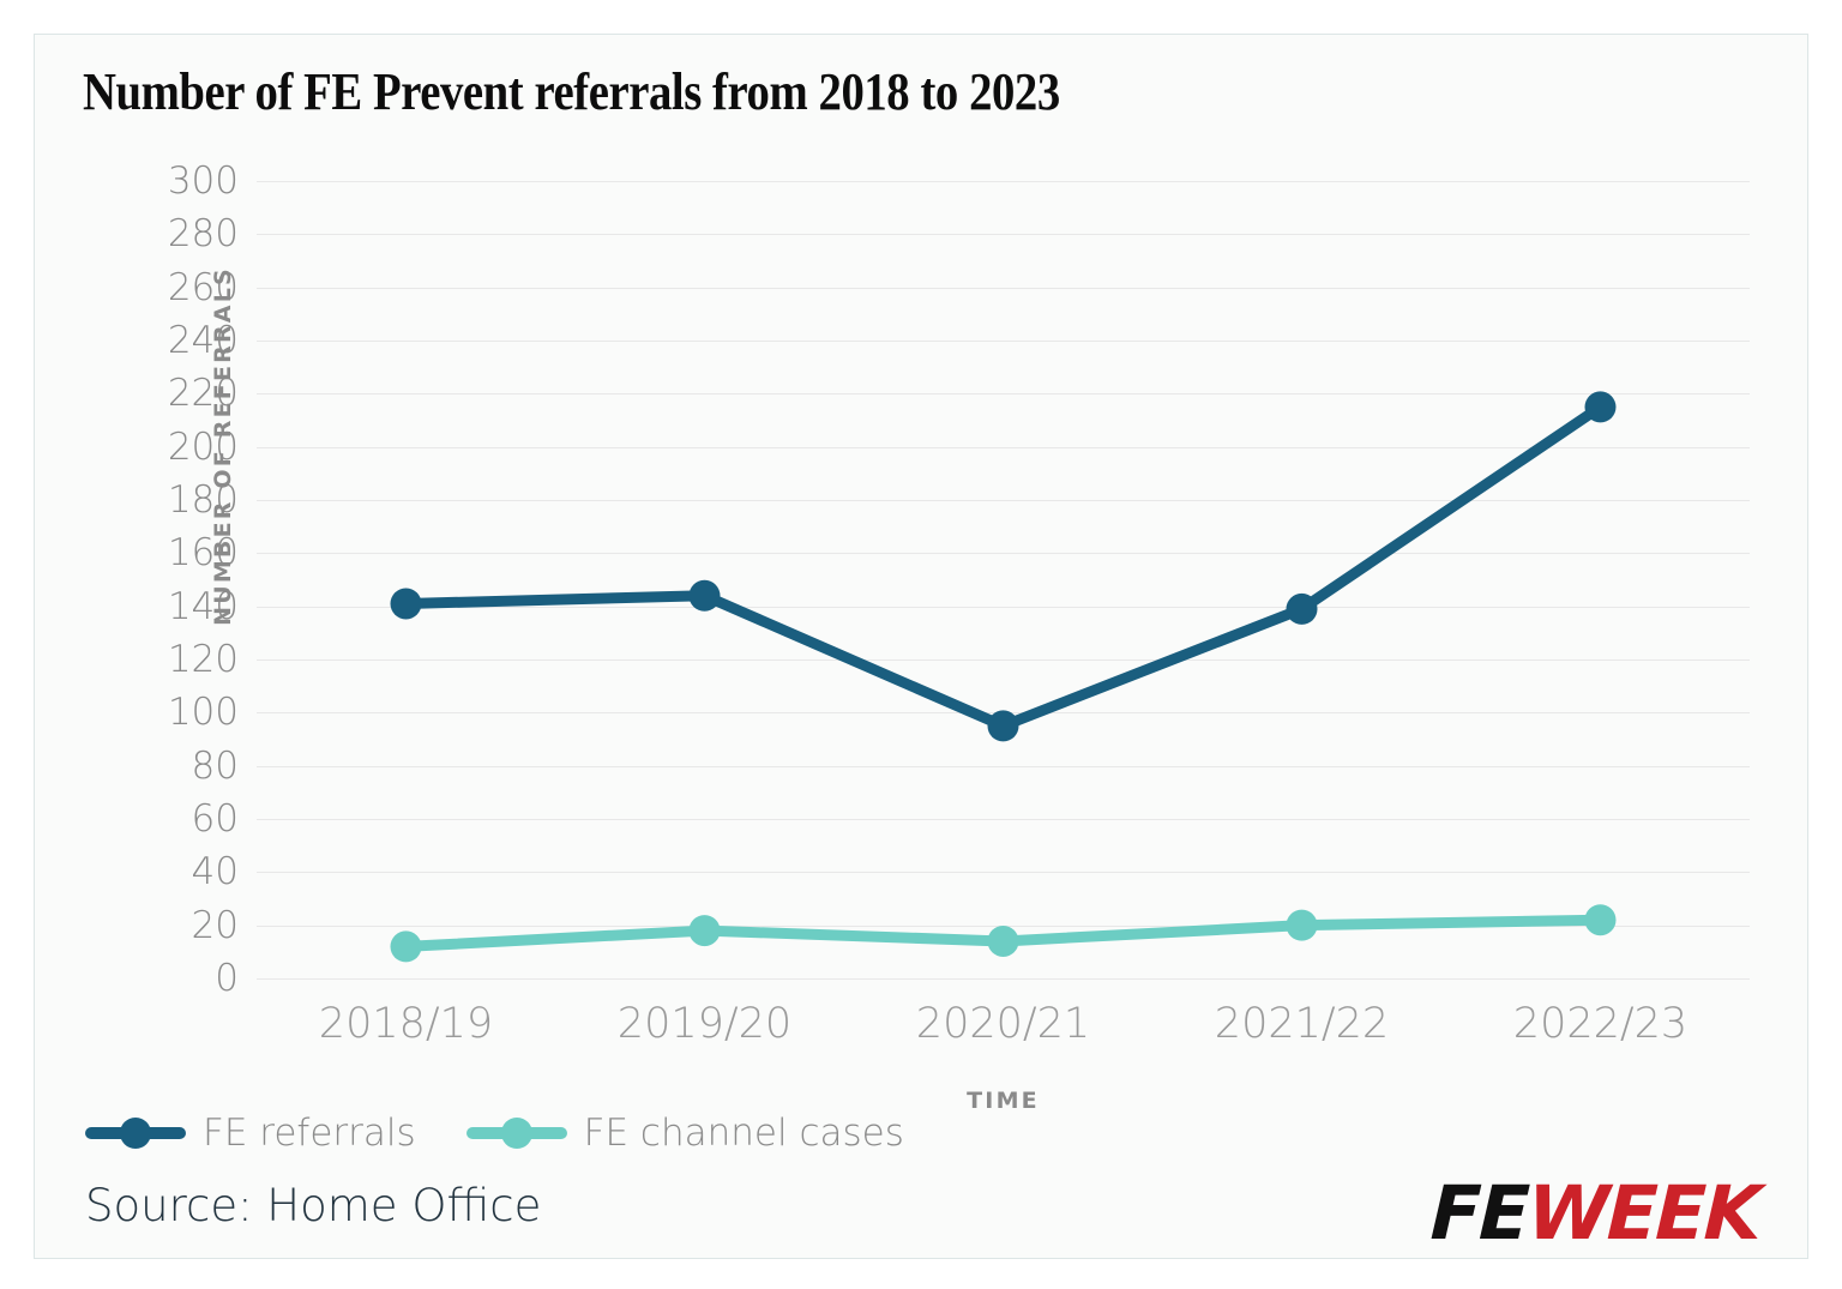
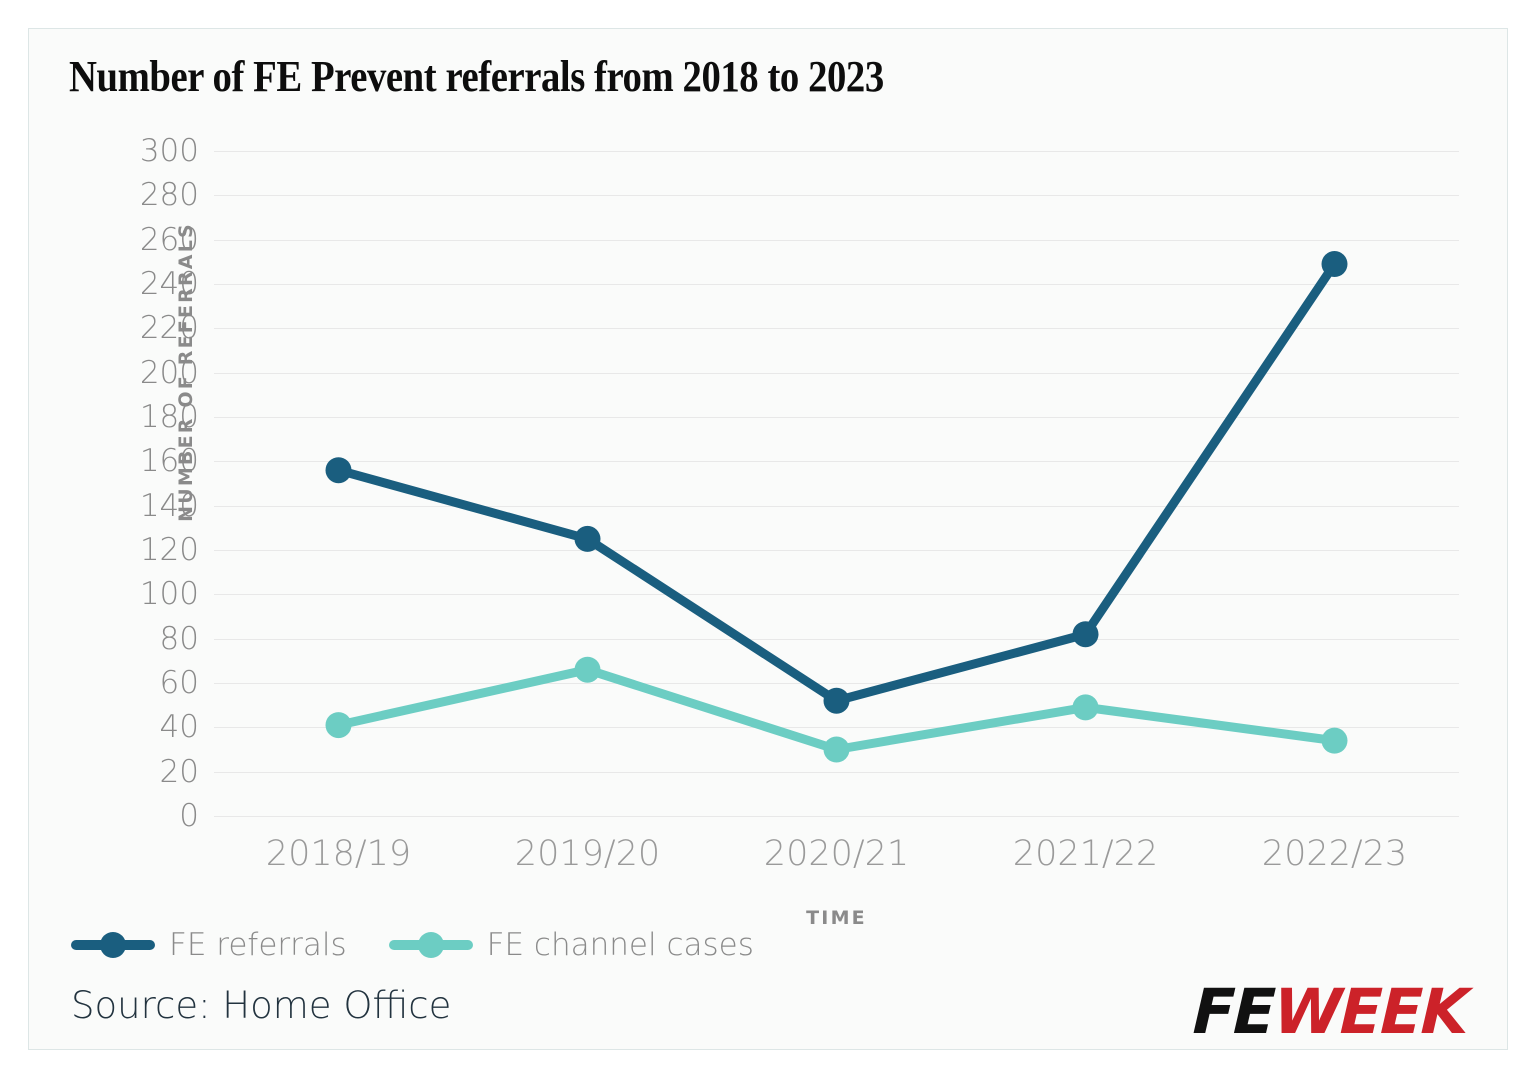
FE referrals/2018/19: 141 -> 156
FE channel cases/2018/19: 12 -> 41
FE referrals/2019/20: 144 -> 125
FE channel cases/2019/20: 18 -> 66
FE referrals/2020/21: 95 -> 52
FE channel cases/2020/21: 14 -> 30
FE referrals/2021/22: 139 -> 82
FE channel cases/2021/22: 20 -> 49
FE referrals/2022/23: 215 -> 249
FE channel cases/2022/23: 22 -> 34
